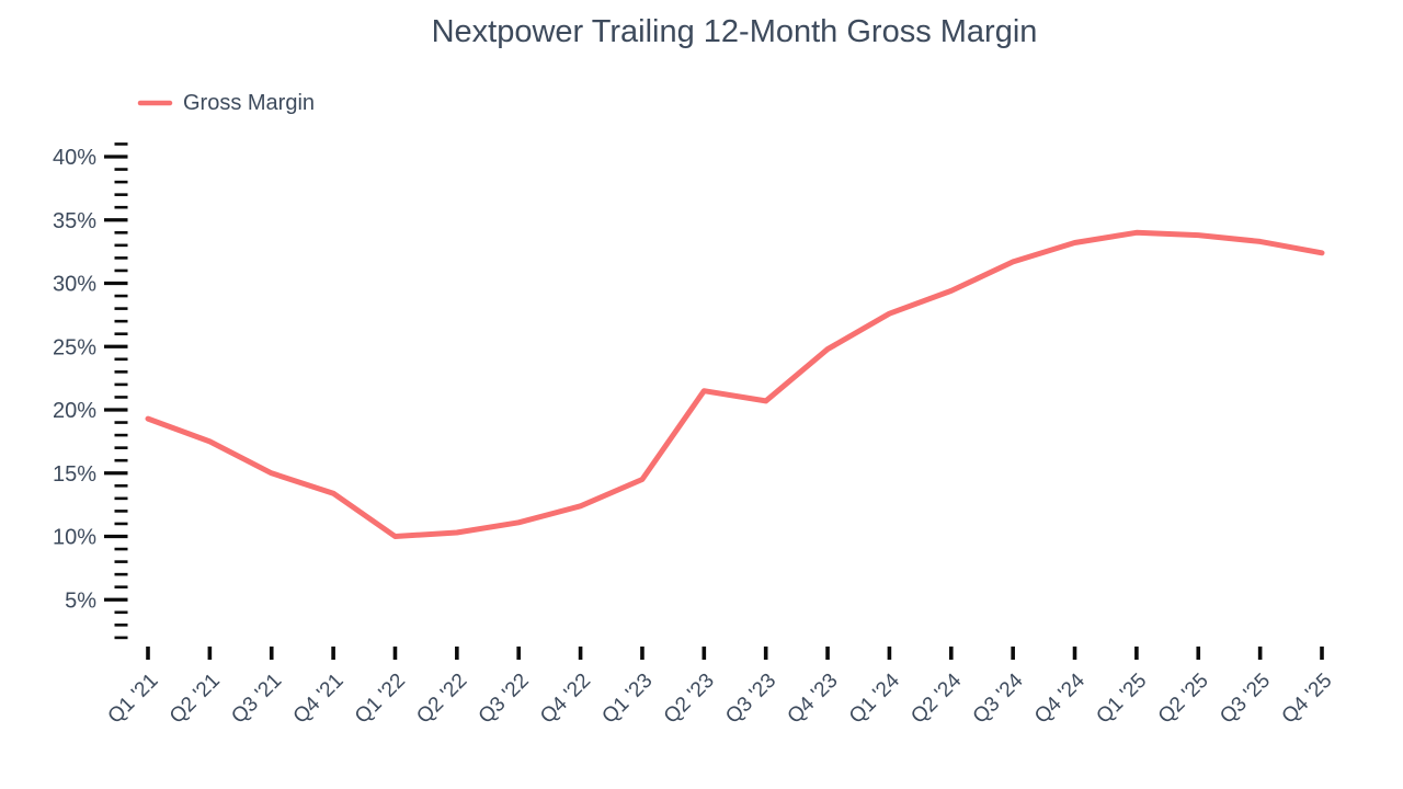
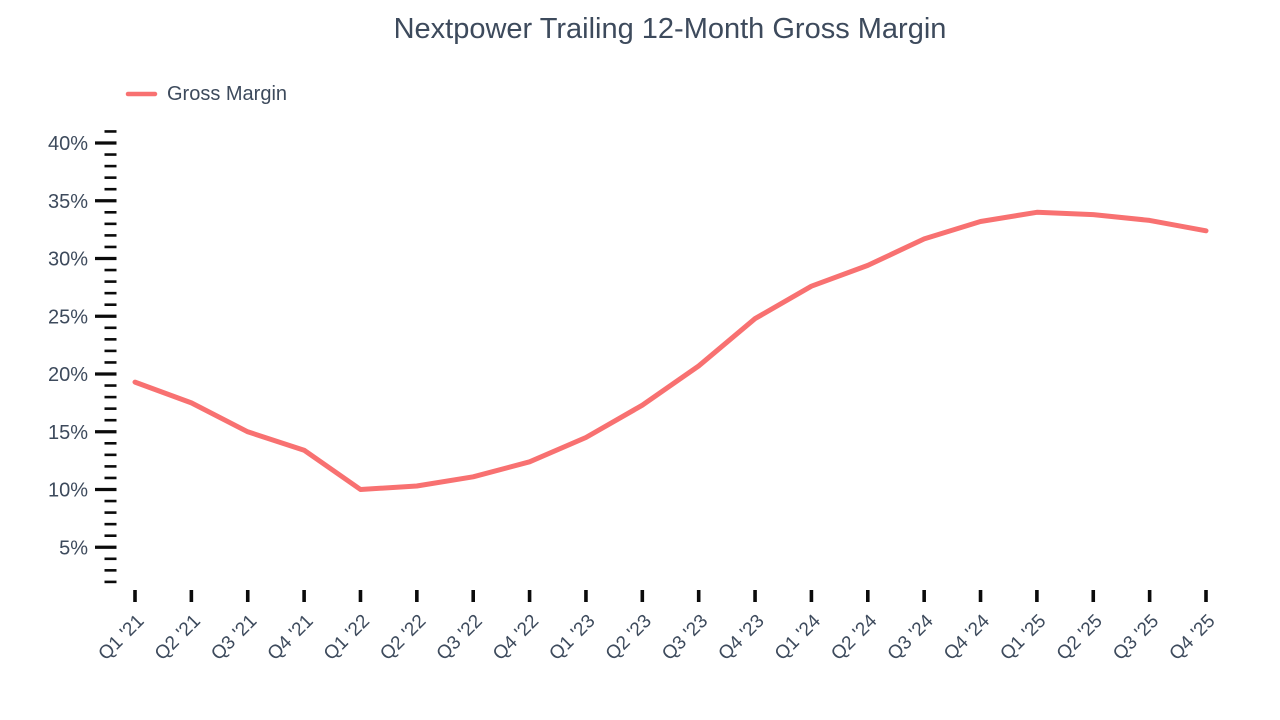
Q2 '23: 21.5% -> 17.3%
